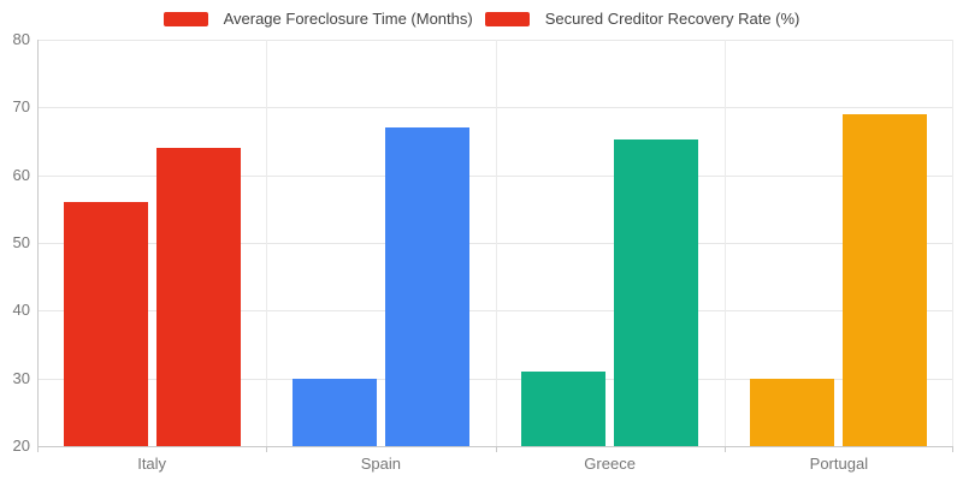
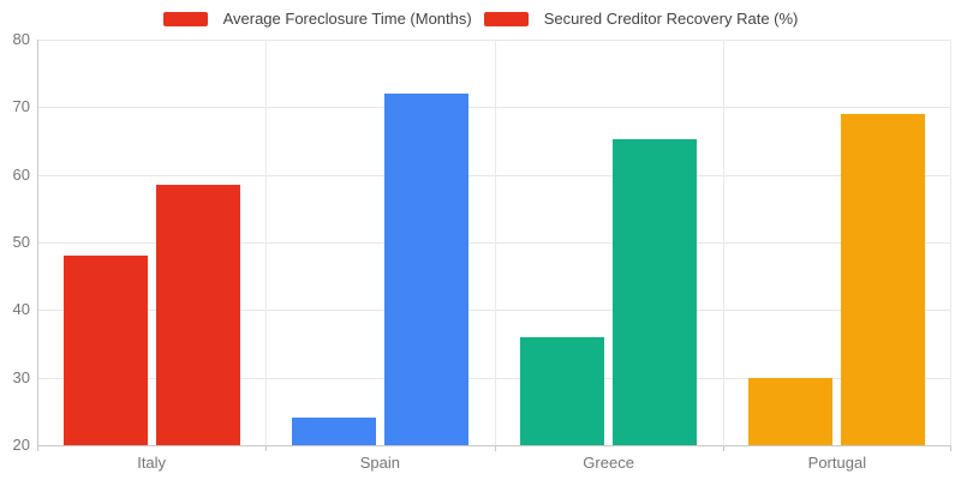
Average Foreclosure Time (Months)/Italy: 56 -> 48
Secured Creditor Recovery Rate (%)/Italy: 64 -> 58
Average Foreclosure Time (Months)/Spain: 30 -> 24
Secured Creditor Recovery Rate (%)/Spain: 67 -> 72
Average Foreclosure Time (Months)/Greece: 31 -> 36
